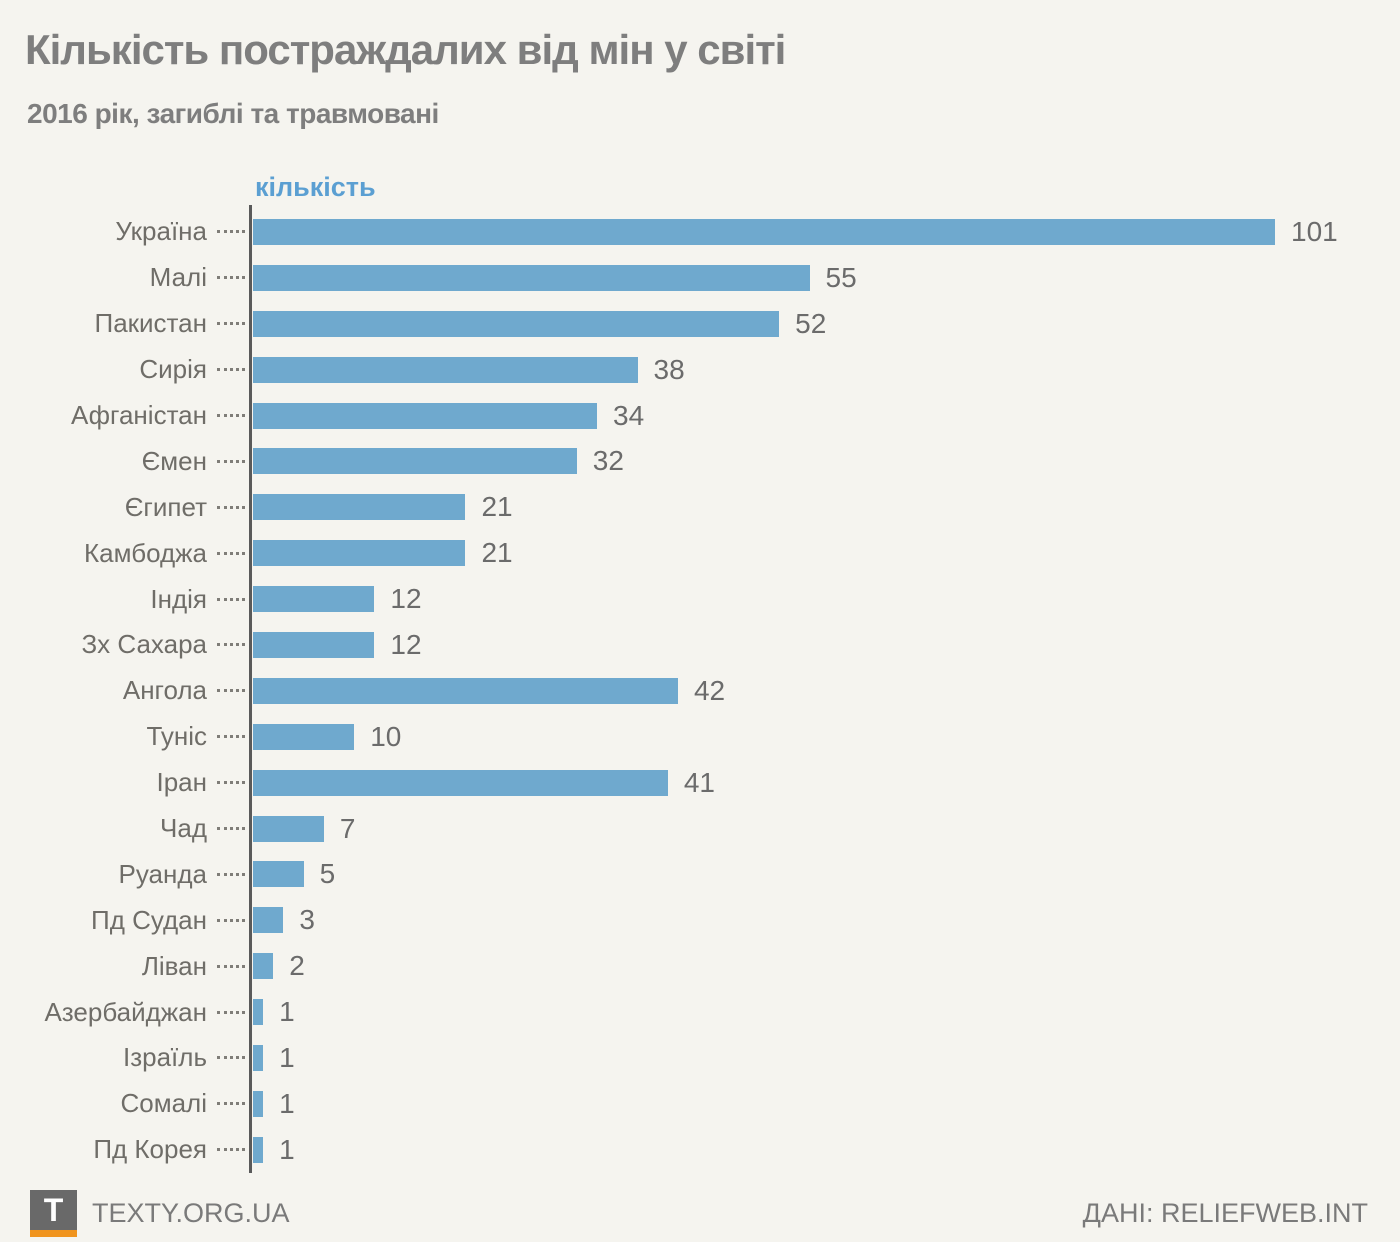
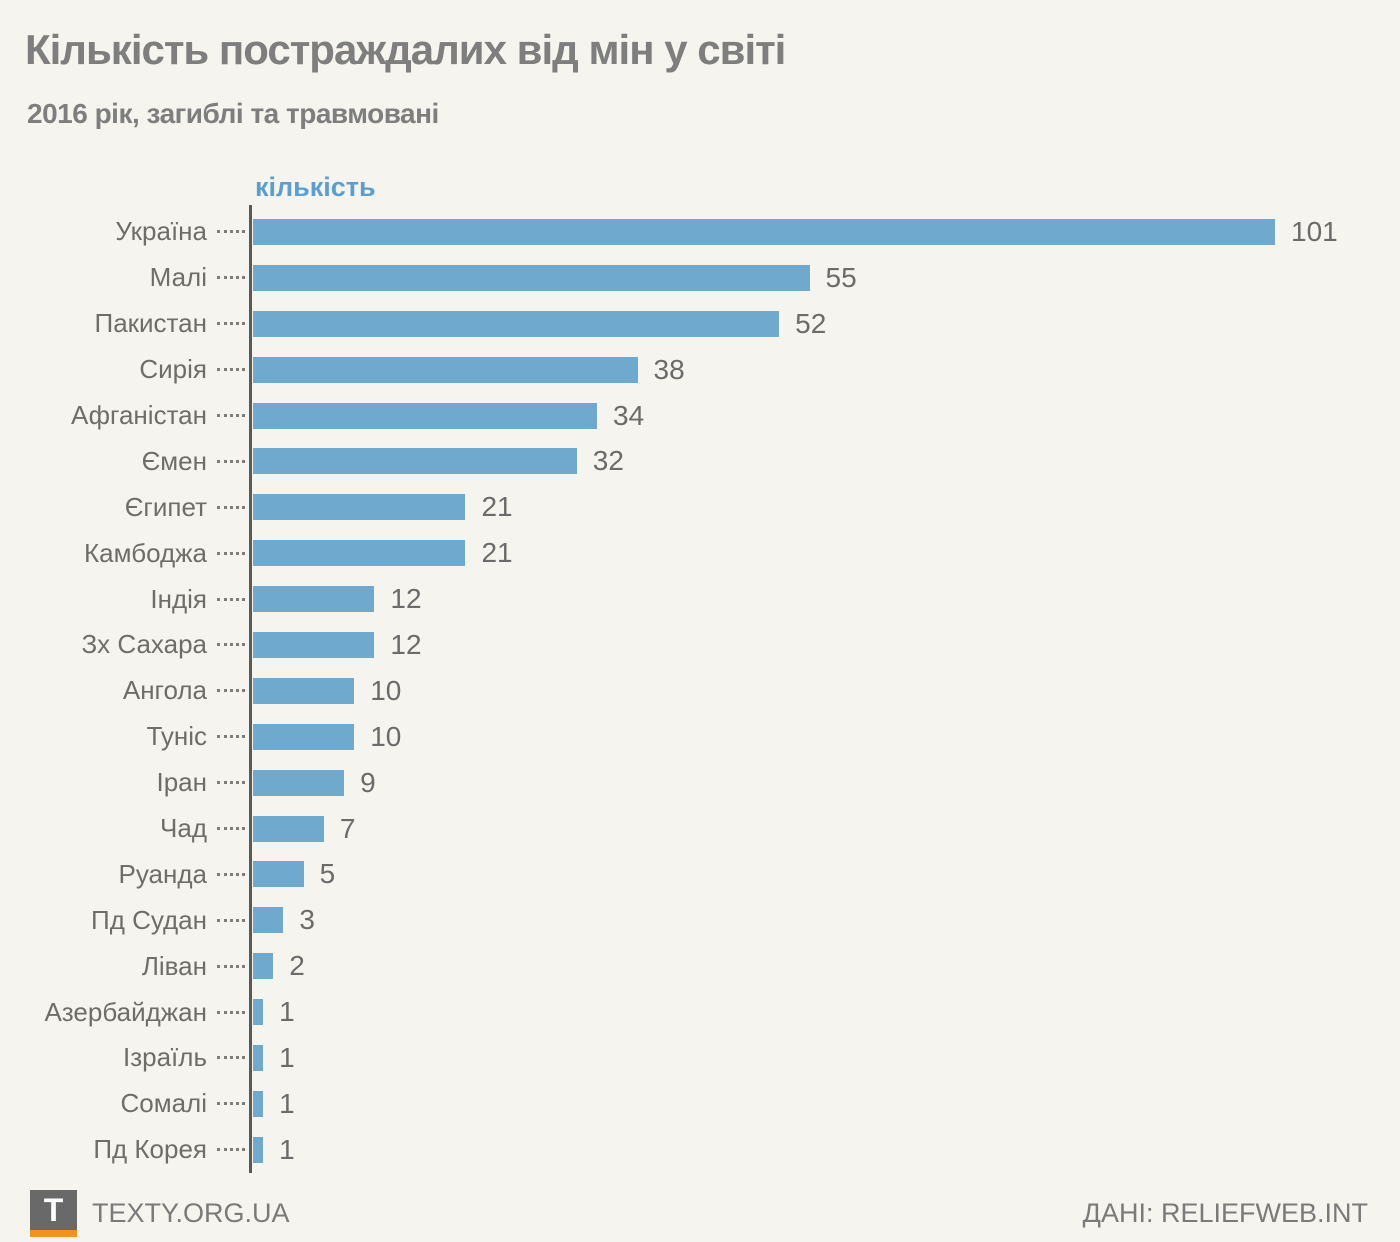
Ангола: 42 -> 10
Іран: 41 -> 9
